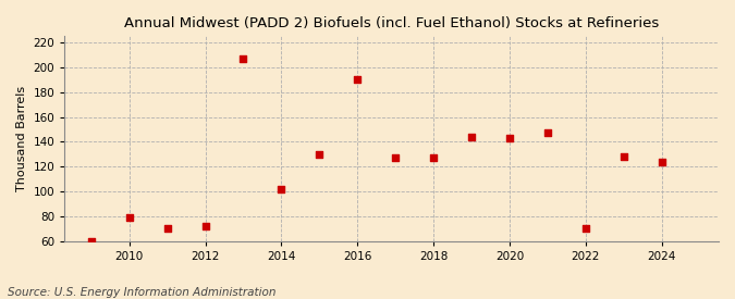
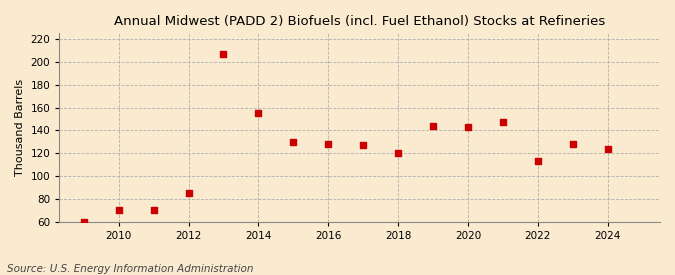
2010: 79 -> 70
2012: 72 -> 85
2014: 102 -> 155
2016: 190 -> 128
2018: 127 -> 120
2022: 70 -> 113
